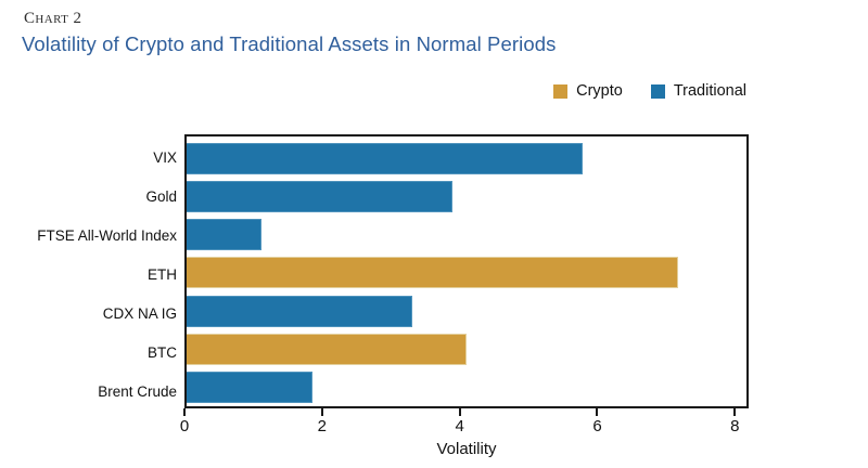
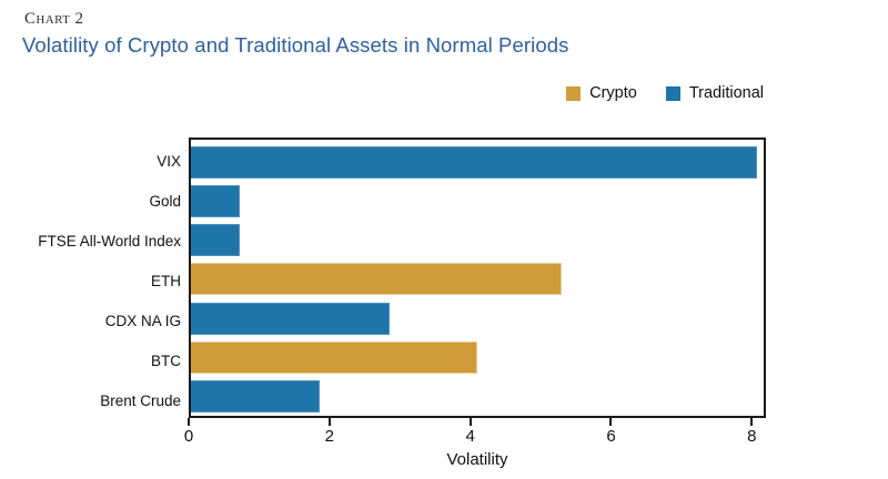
VIX: 5.8 -> 8.1
Gold: 3.9 -> 0.7
FTSE All-World Index: 1.1 -> 0.7
ETH: 7.2 -> 5.3
CDX NA IG: 3.3 -> 2.9
